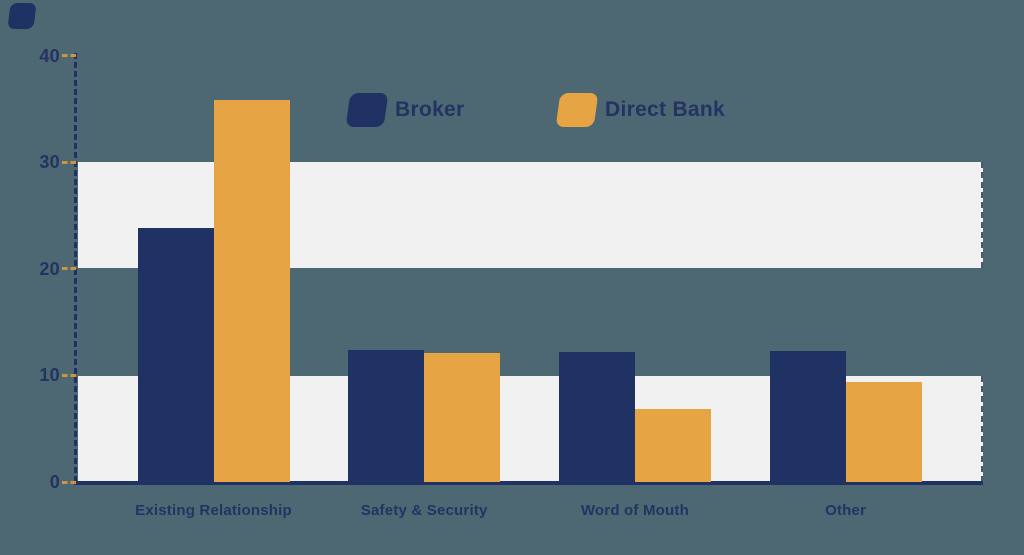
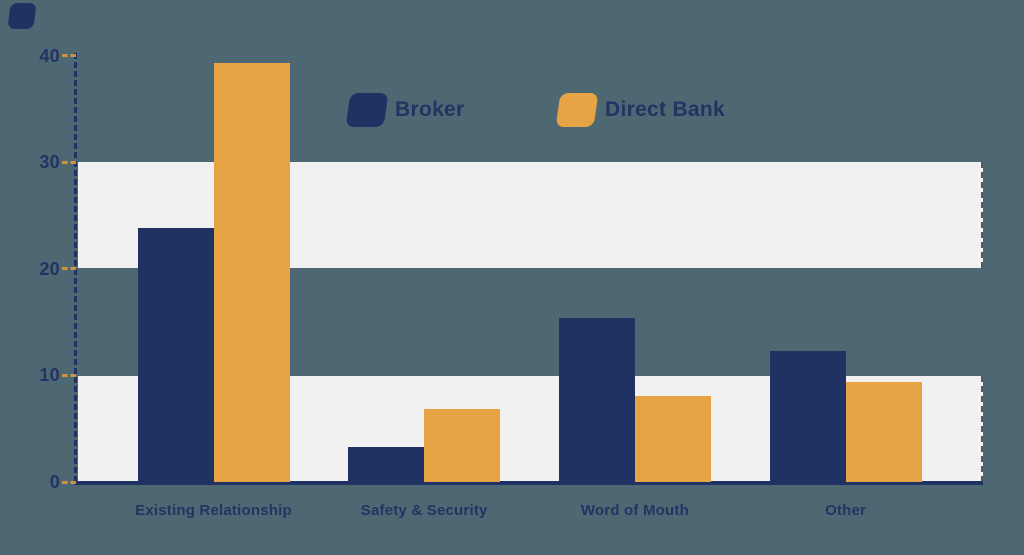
Direct Bank/Existing Relationship: 35.8 -> 39.3
Broker/Safety & Security: 12.4 -> 3.3
Direct Bank/Safety & Security: 12.1 -> 6.8
Broker/Word of Mouth: 12.2 -> 15.4
Direct Bank/Word of Mouth: 6.8 -> 8.1
